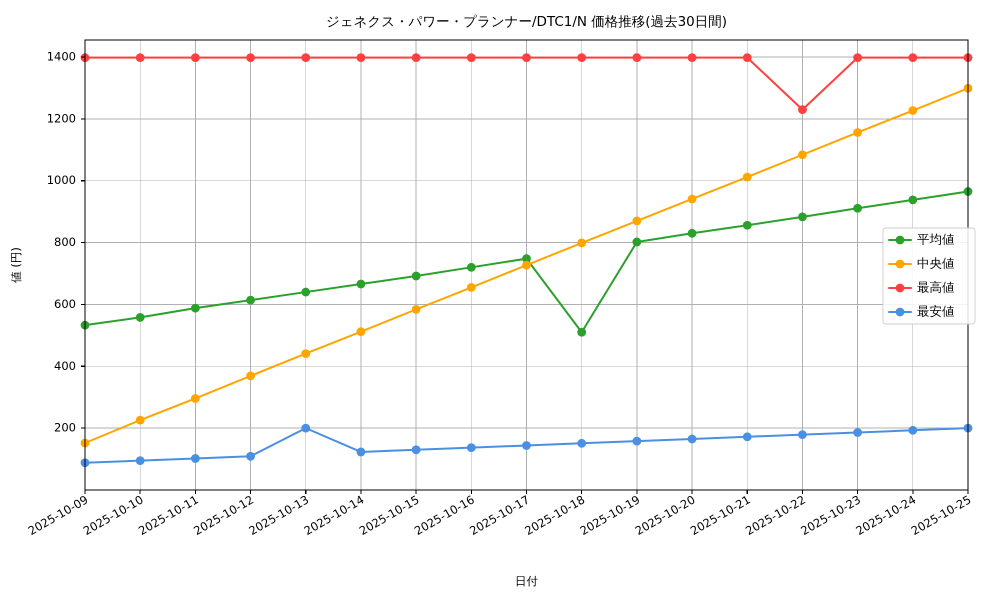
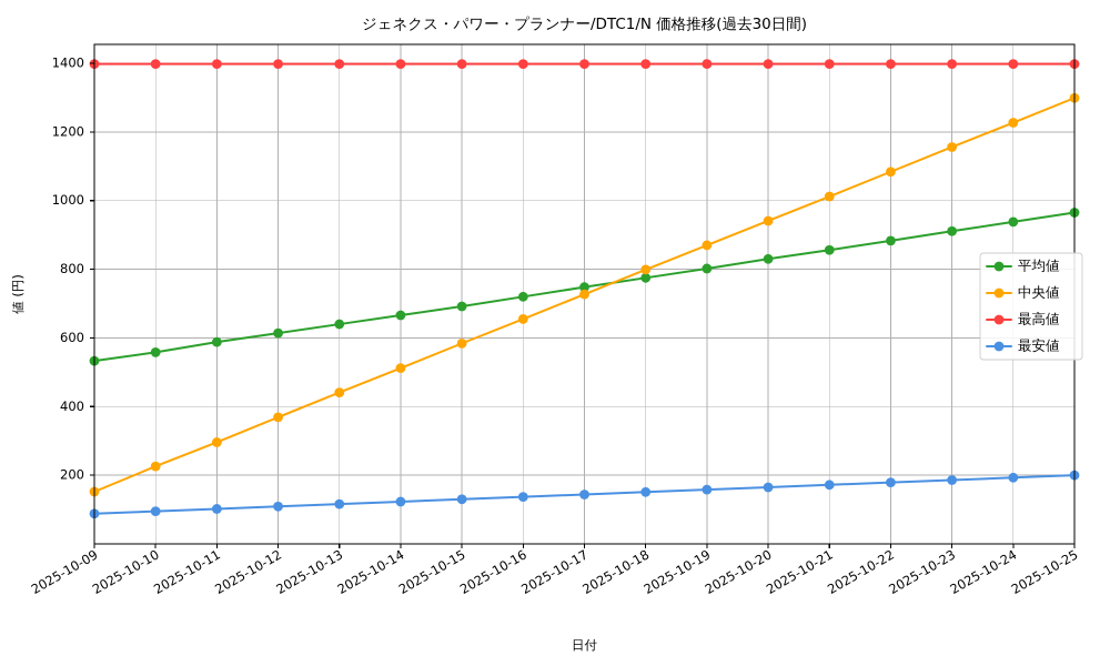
最安値/2025-10-13: 200 -> 120
平均値/2025-10-18: 510 -> 780
最高値/2025-10-22: 1230 -> 1400
